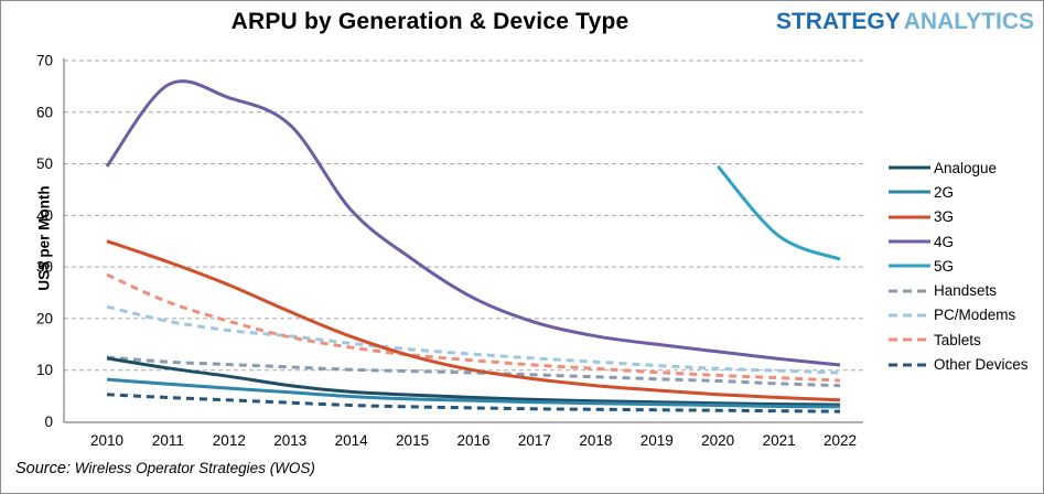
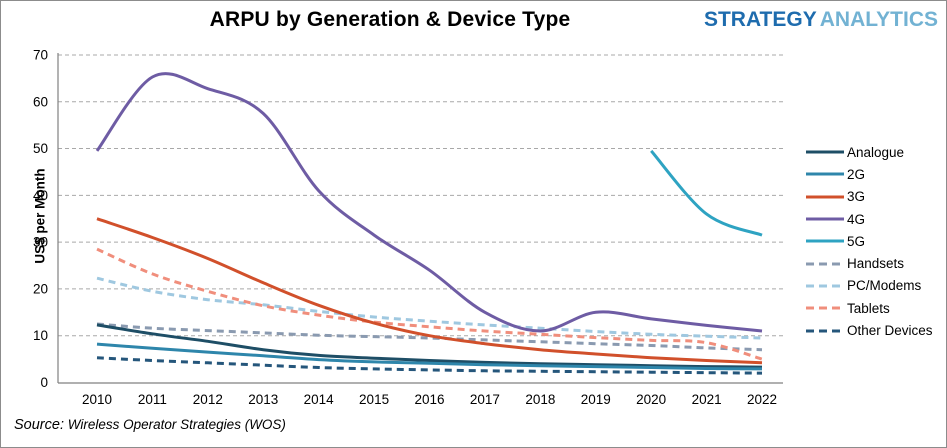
4G/2017: 19 -> 15
4G/2018: 17 -> 11
Tablets/2022: 8 -> 5
